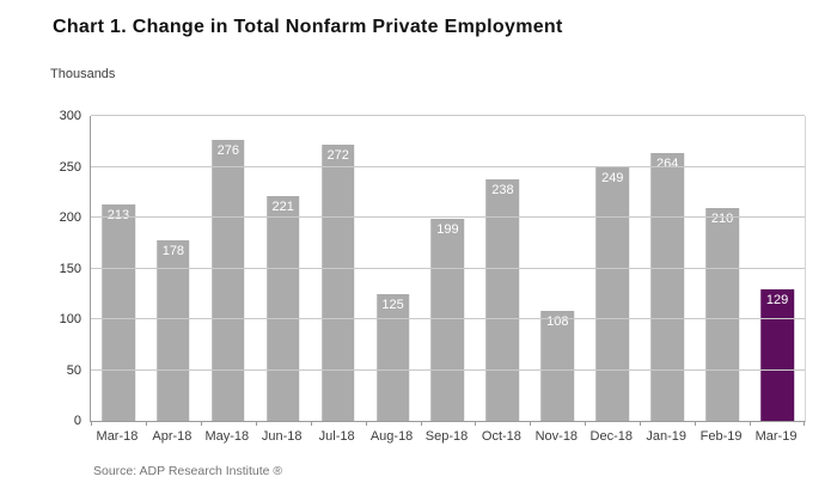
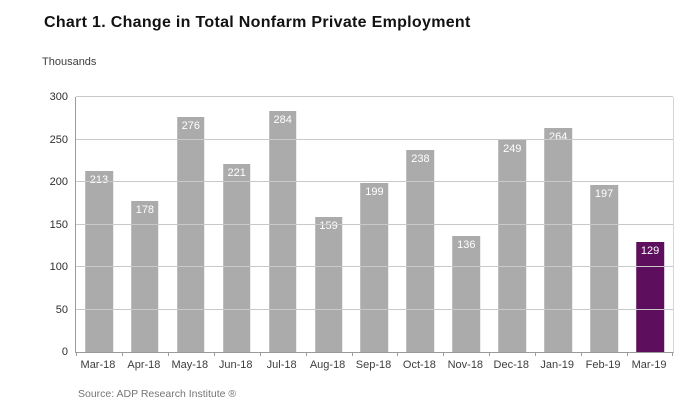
Jul-18: 272 -> 284
Aug-18: 125 -> 159
Nov-18: 108 -> 136
Feb-19: 210 -> 197
